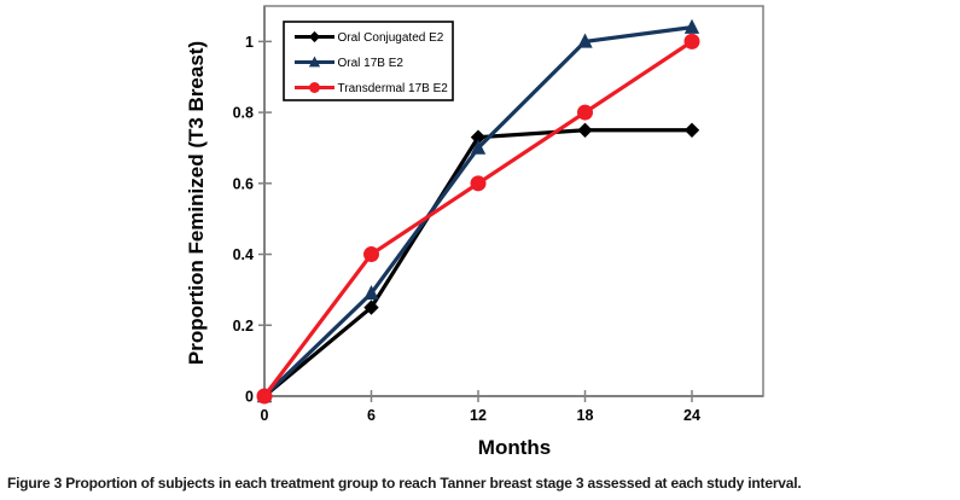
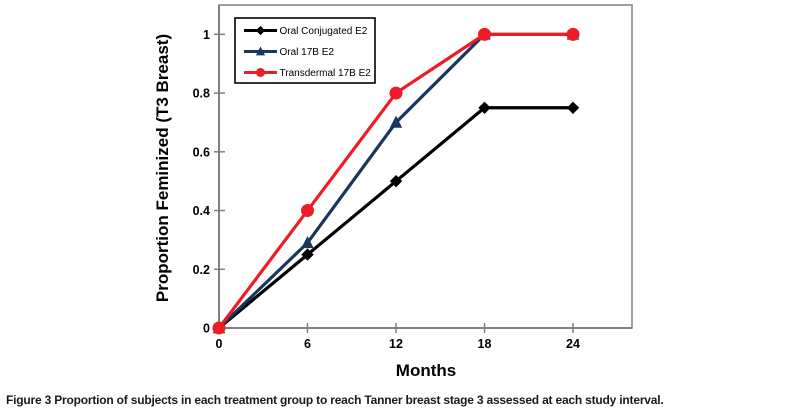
Oral Conjugated E2/12: 0.73 -> 0.50
Transdermal 17B E2/12: 0.6 -> 0.8
Transdermal 17B E2/18: 0.8 -> 1.0
Oral 17B E2/24: 1.04 -> 1.00
